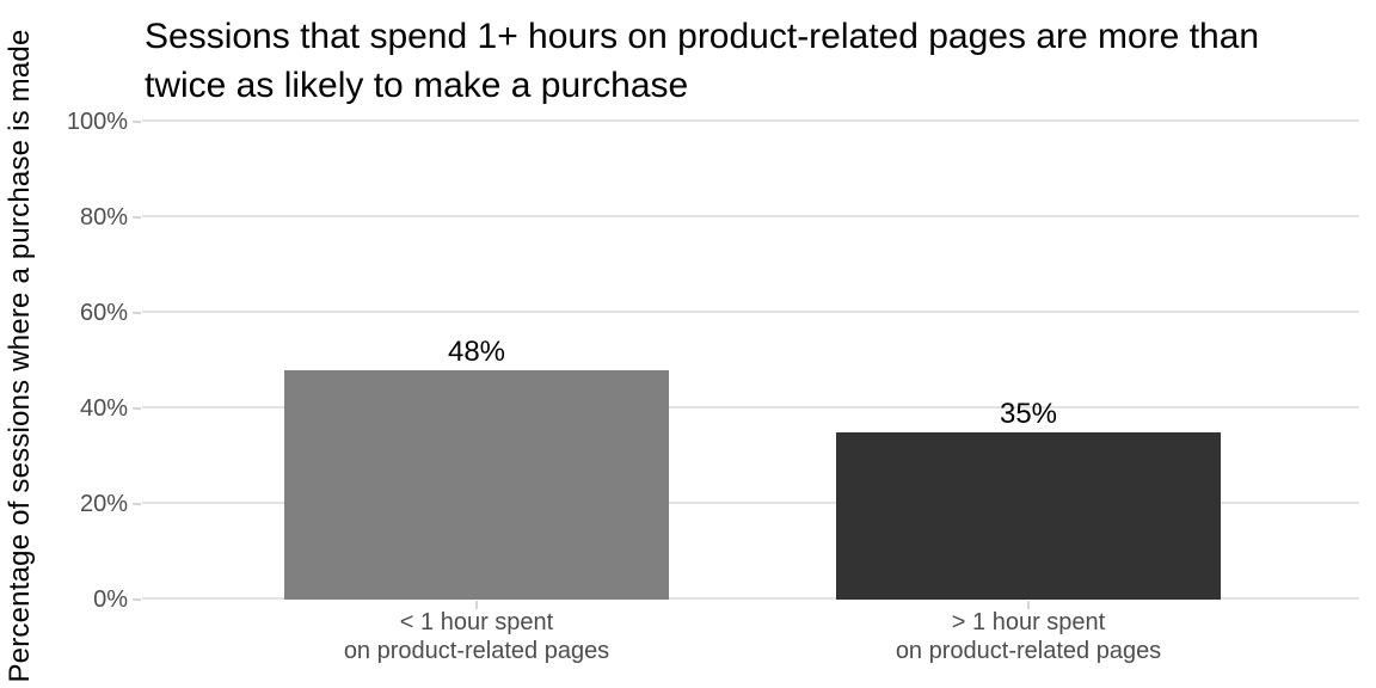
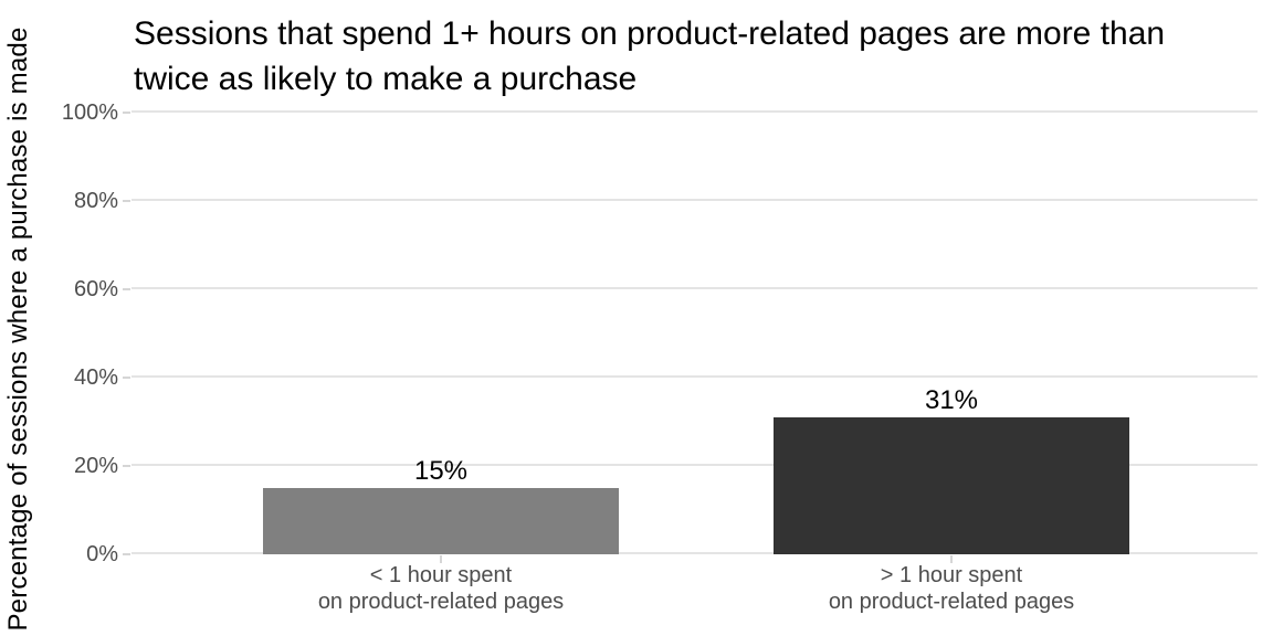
< 1 hour spent on product-related pages: 48% -> 15%
> 1 hour spent on product-related pages: 35% -> 31%
